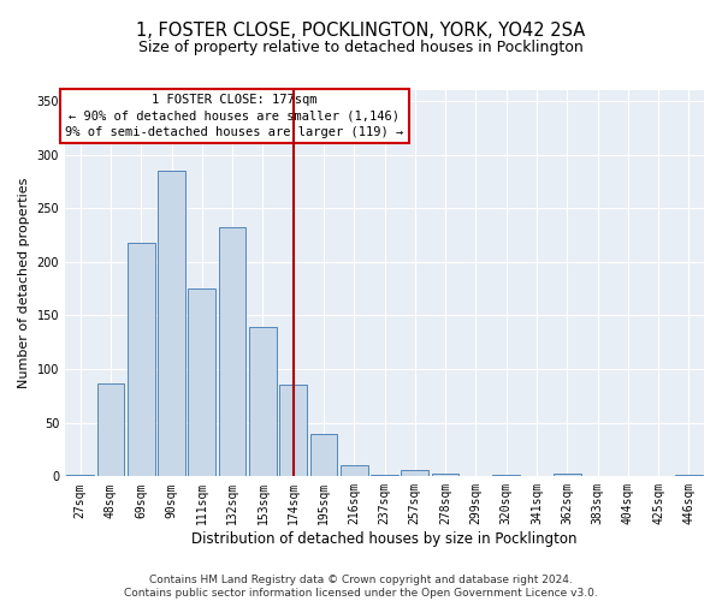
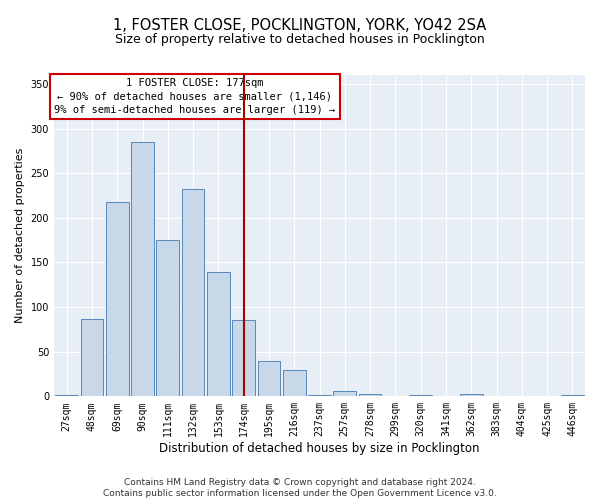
216sqm: 10 -> 30
